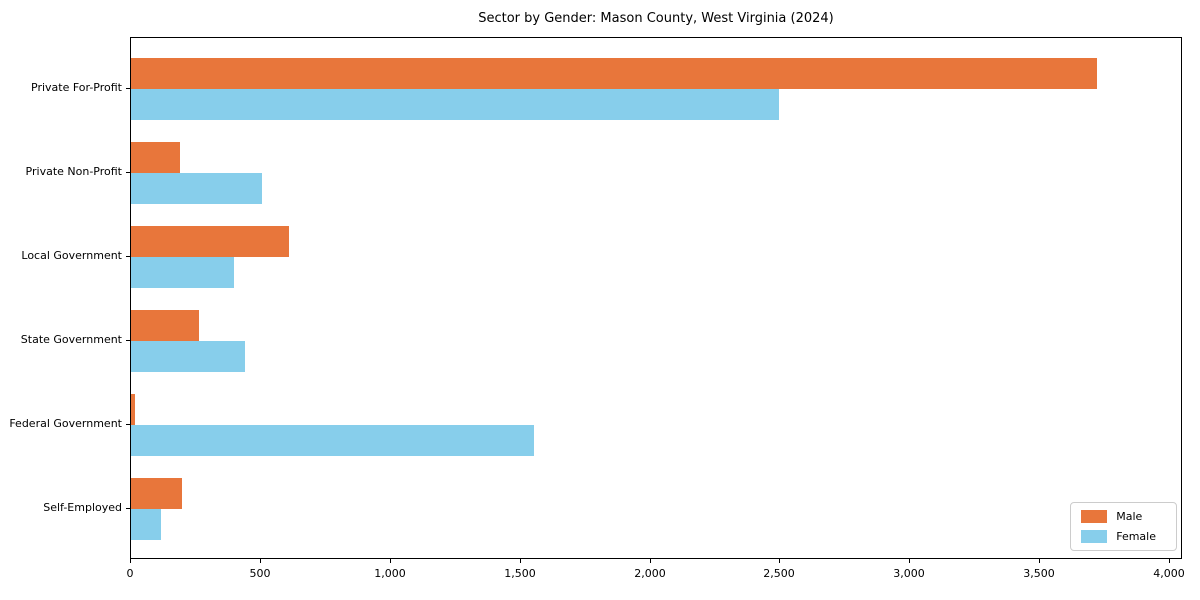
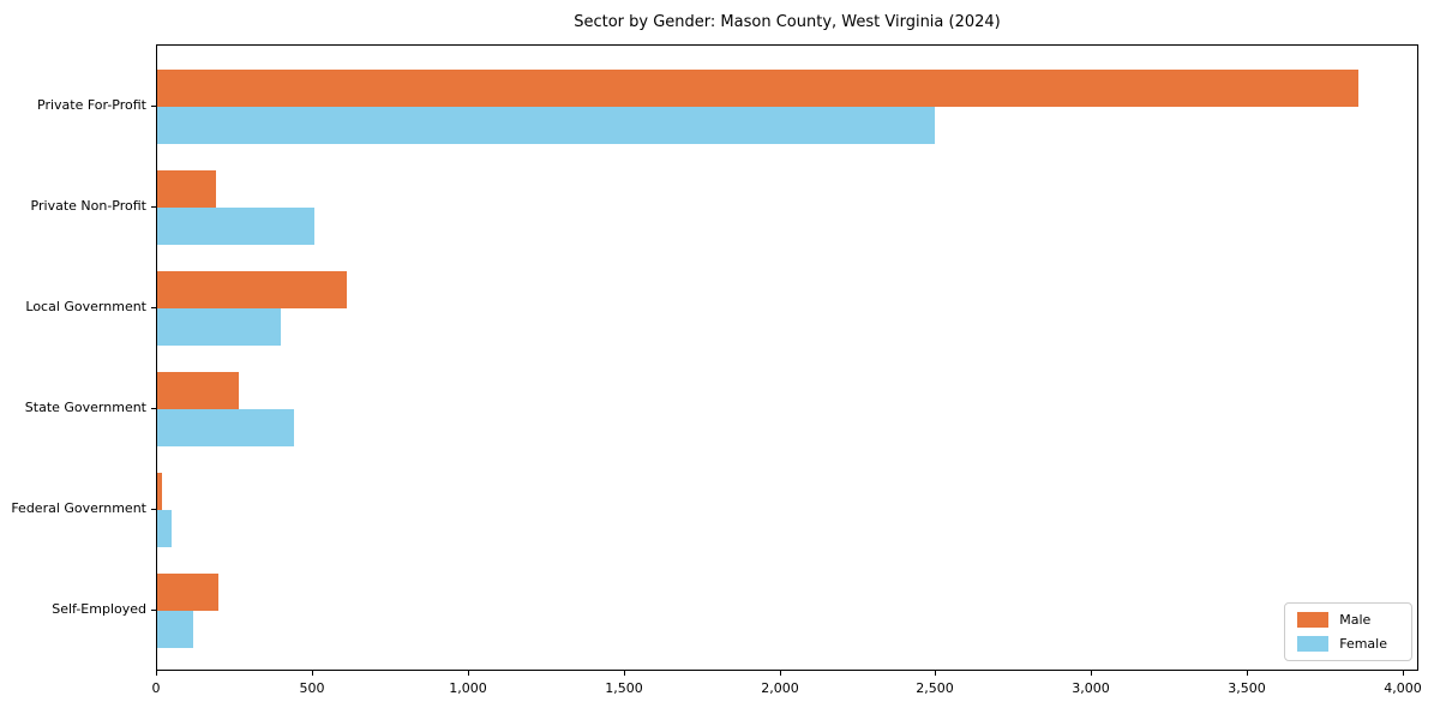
Male/Private For-Profit: 3720 -> 3860
Female/Federal Government: 1550 -> 40
